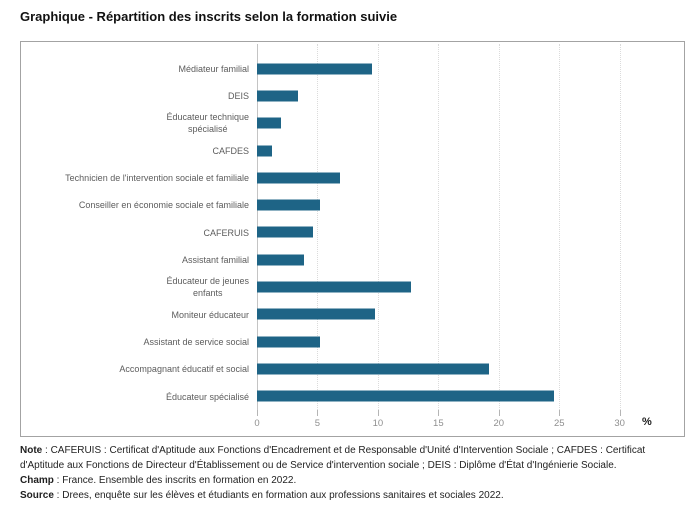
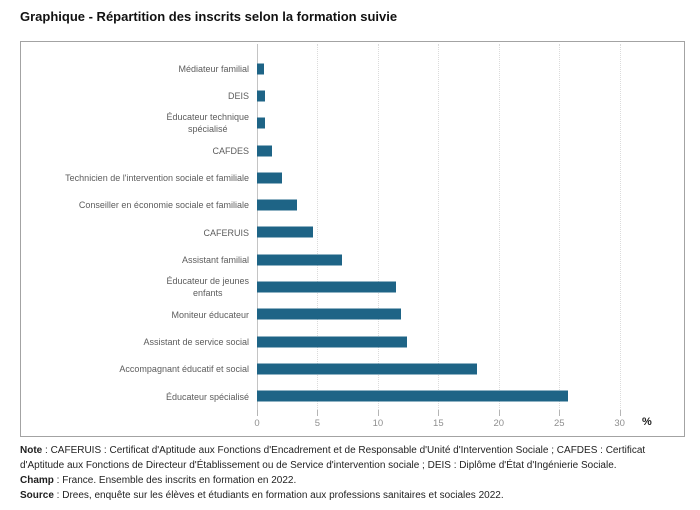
Médiateur familial: 9.5 -> 0.6
DEIS: 3.4 -> 0.7
Éducateur technique spécialisé: 2.0 -> 0.7
Technicien de l'intervention sociale et familiale: 6.9 -> 2.1
Conseiller en économie sociale et familiale: 5.2 -> 3.3
Assistant familial: 3.9 -> 7.0
Éducateur de jeunes enfants: 12.7 -> 11.5
Moniteur éducateur: 9.8 -> 11.9
Assistant de service social: 5.2 -> 12.4
Accompagnant éducatif et social: 19.2 -> 18.2
Éducateur spécialisé: 24.6 -> 25.7
